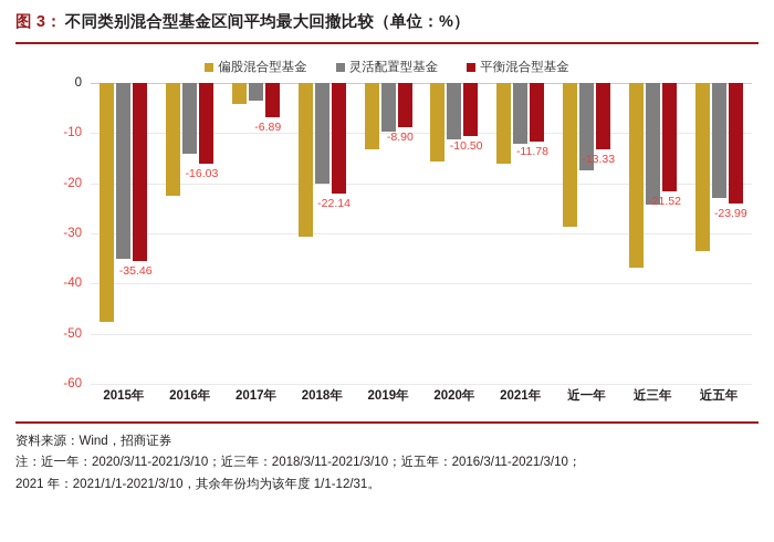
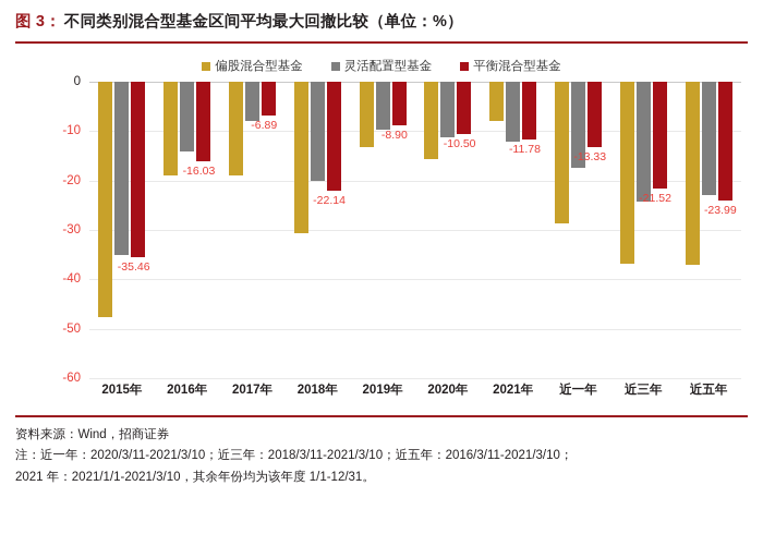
偏股混合型基金/2016年: -23 -> -19
偏股混合型基金/2017年: -4 -> -19
灵活配置型基金/2017年: -4 -> -8
偏股混合型基金/2021年: -16 -> -8
偏股混合型基金/近五年: -34 -> -37
